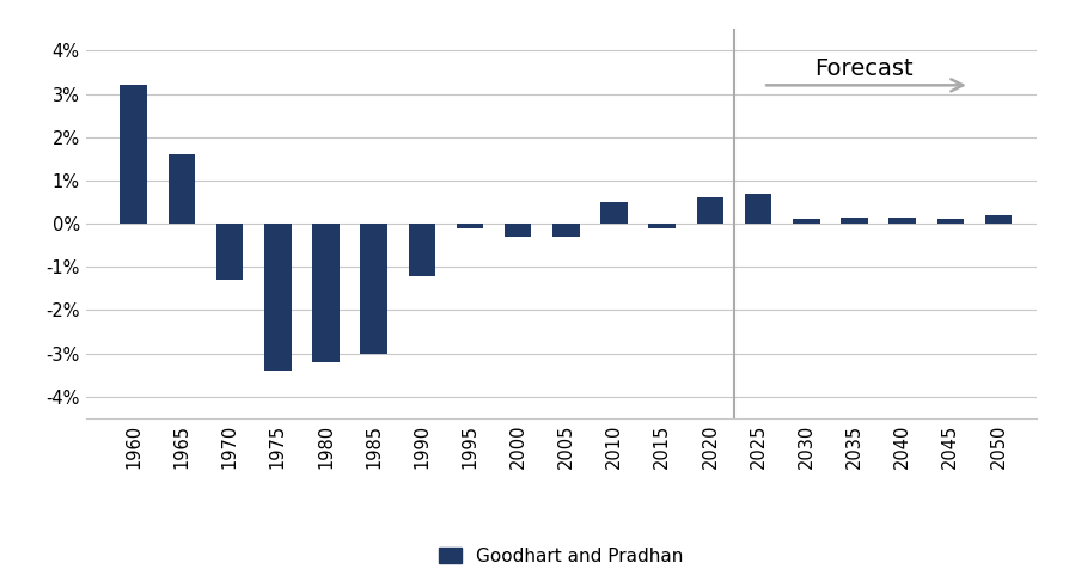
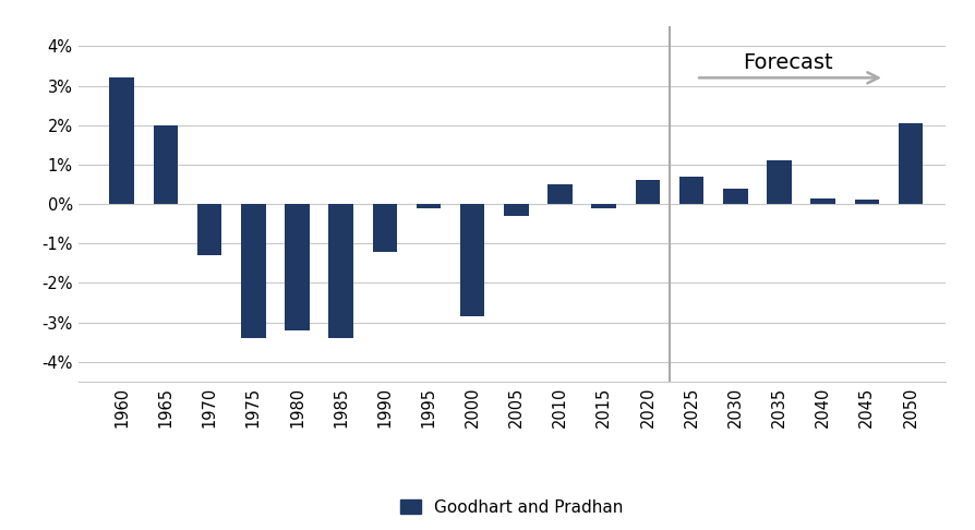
1965: 1.60% -> 2.00%
1985: -3.00% -> -3.40%
2000: -0.30% -> -2.85%
2030: 0.10% -> 0.40%
2035: 0.15% -> 1.10%
2050: 0.20% -> 2.05%
